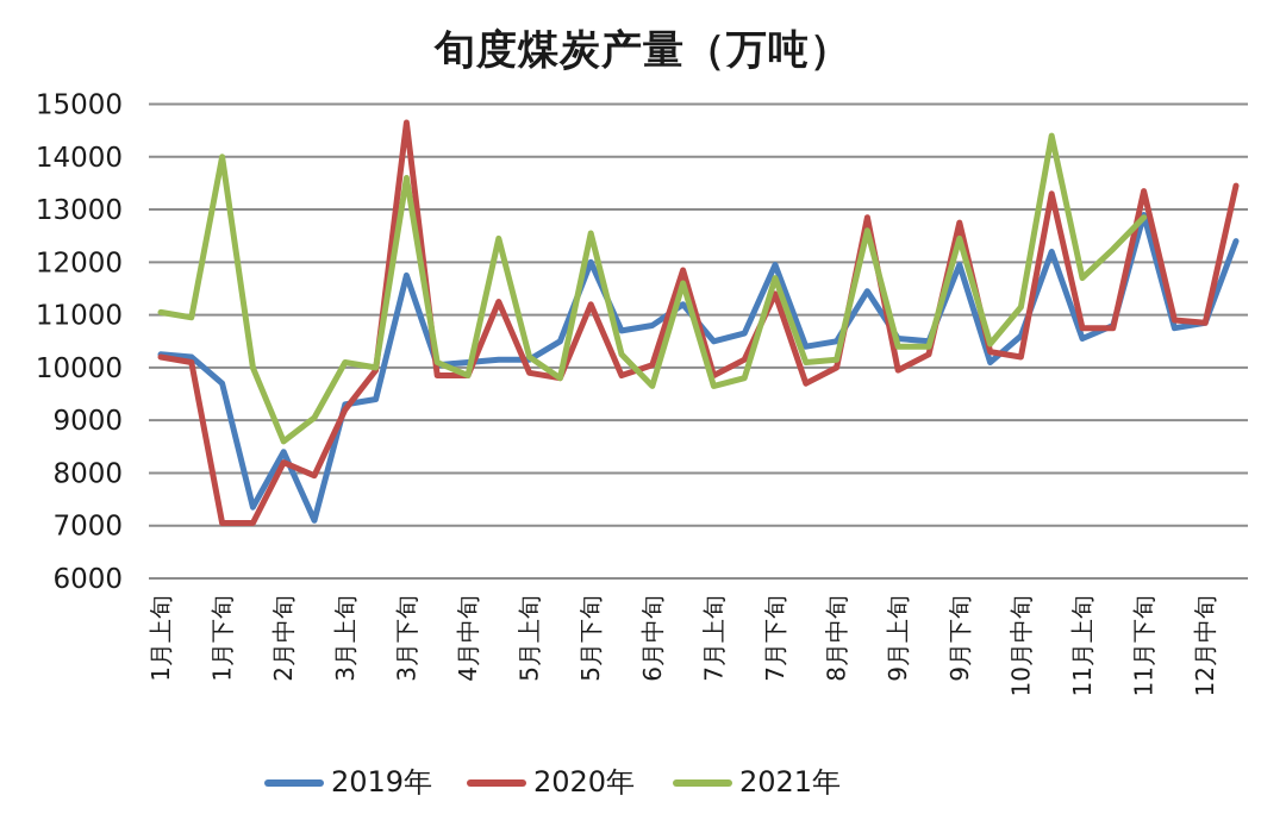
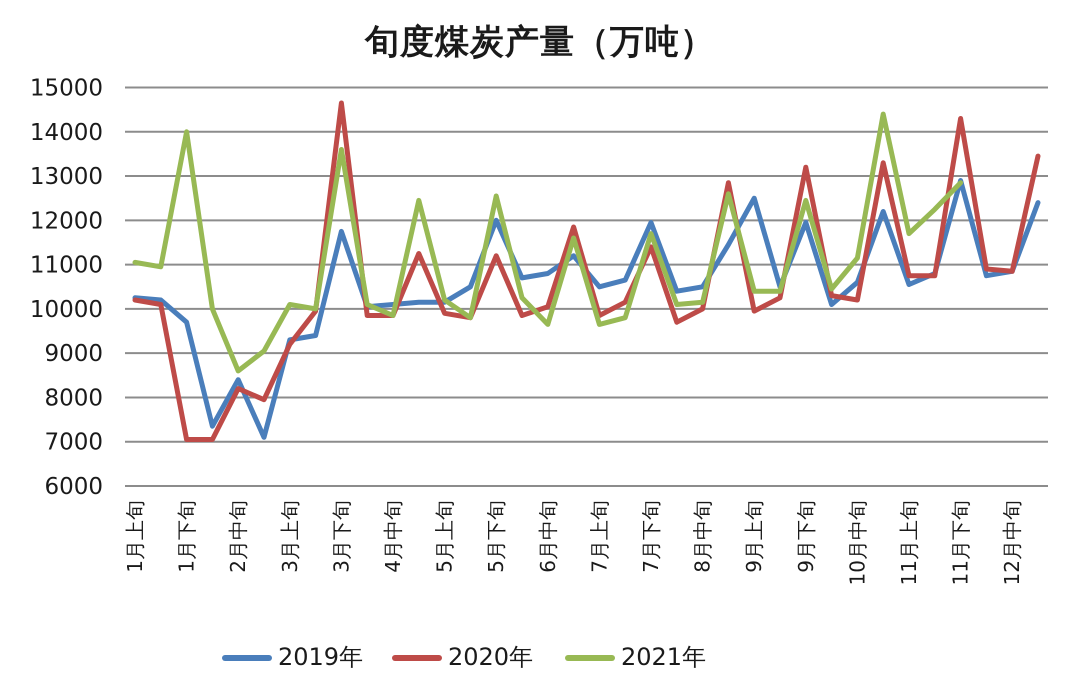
2019年/9月上旬: 10600 -> 12500
2020年/9月下旬: 12800 -> 13200
2020年/11月下旬: 13400 -> 14300
